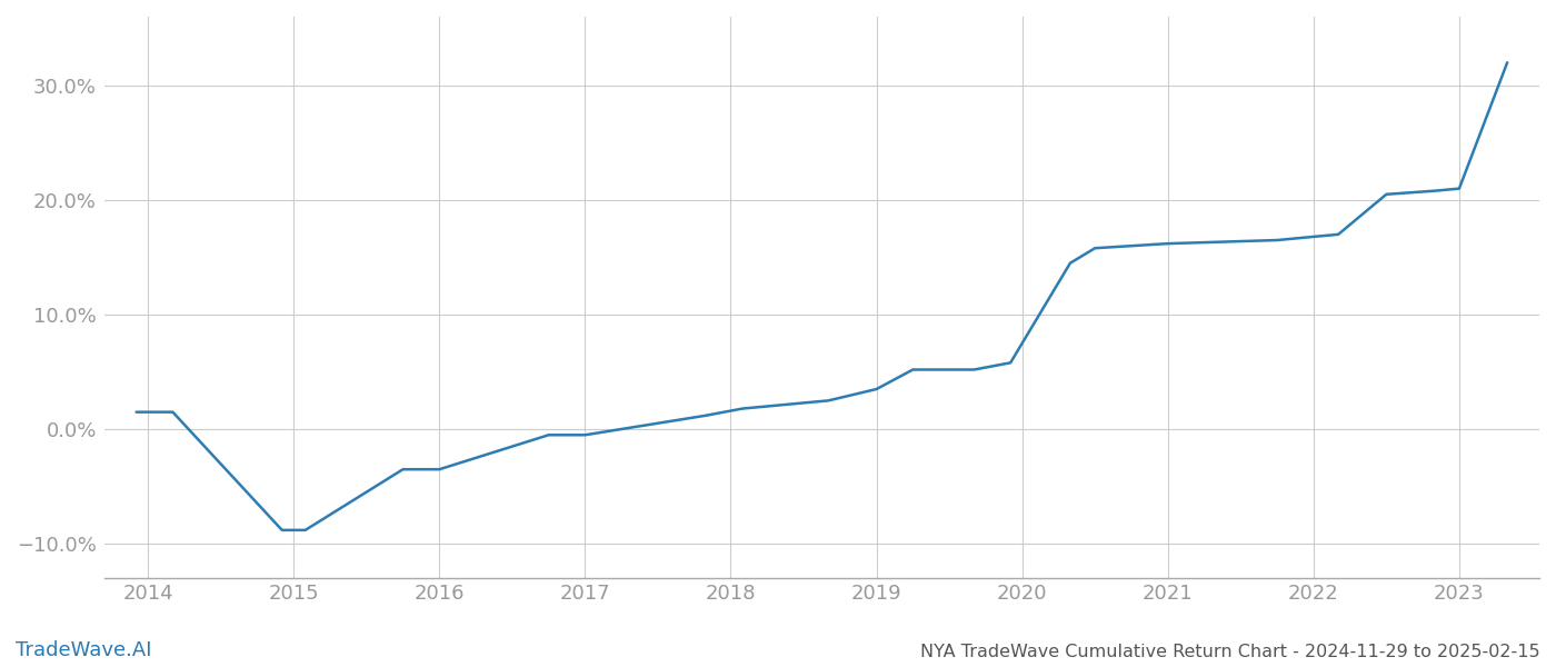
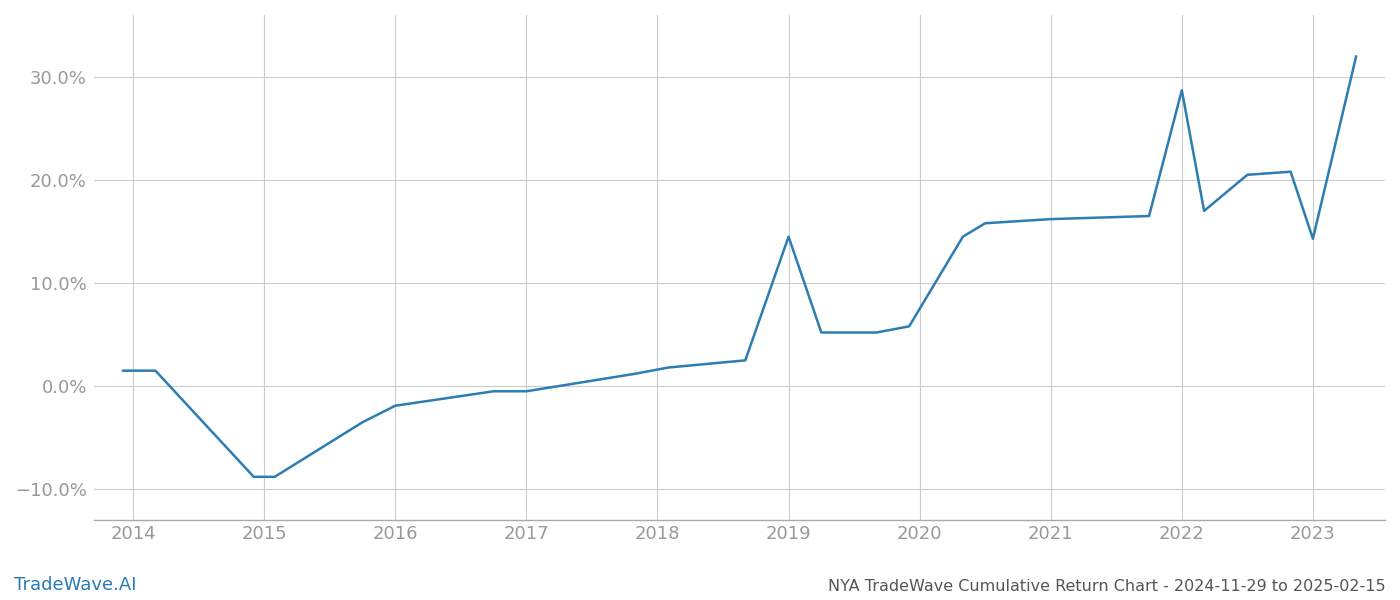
2016: -3.5% -> -1.9%
2019: 3.5% -> 14.5%
2022: 16.8% -> 28.7%
2023: 21.0% -> 14.3%
